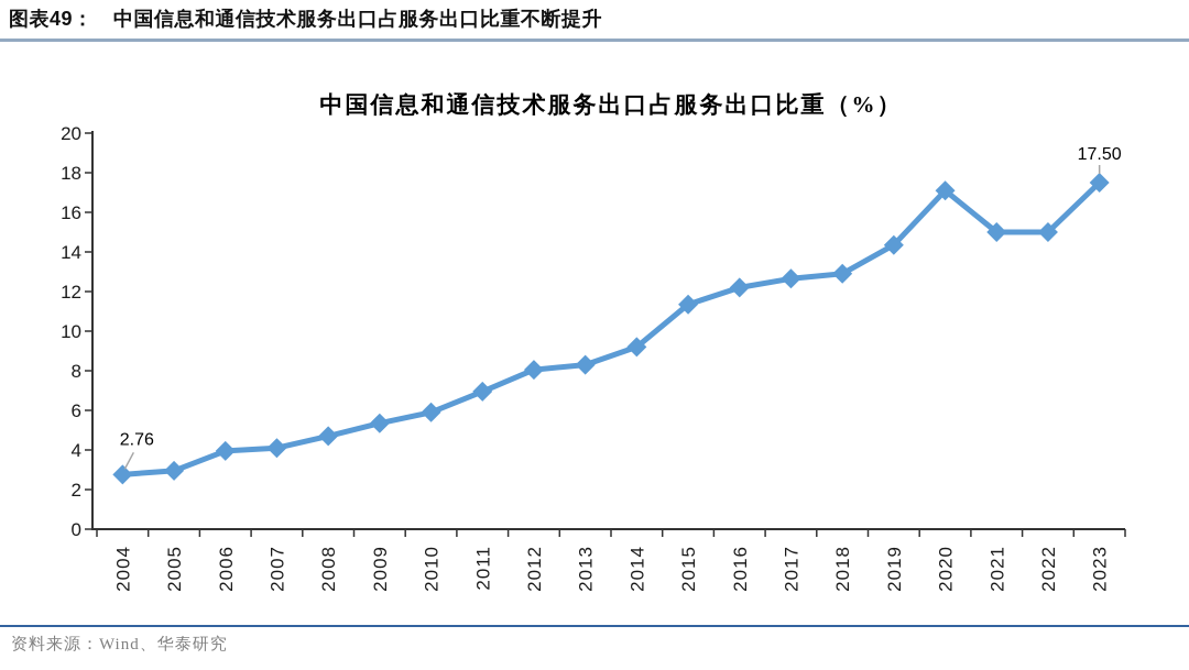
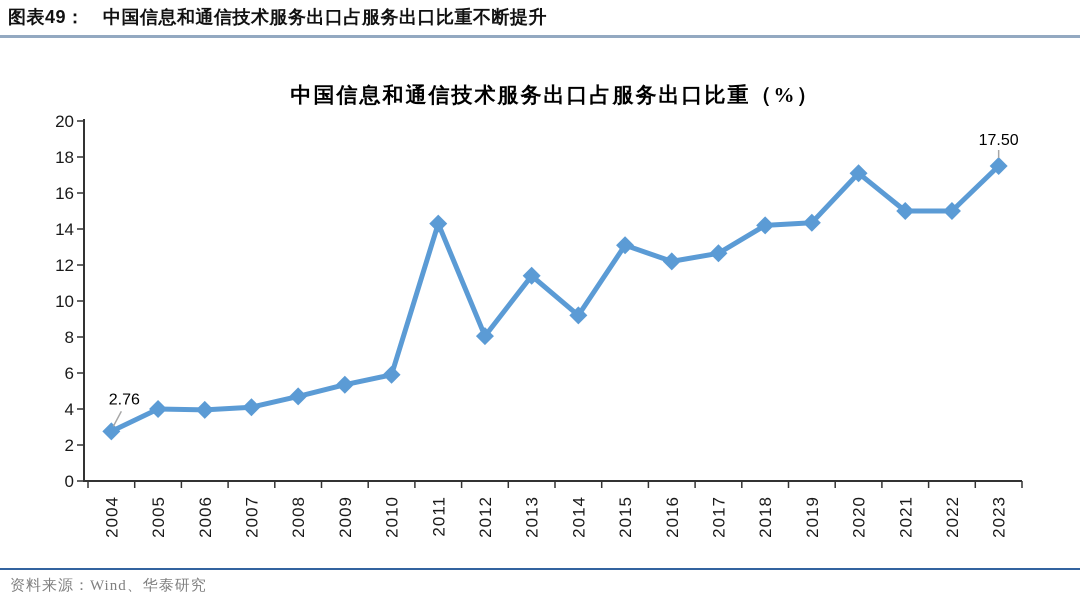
2005: 3.0 -> 4.0
2011: 7.0 -> 14.3
2013: 8.3 -> 11.4
2015: 11.3 -> 13.1
2018: 12.9 -> 14.2
